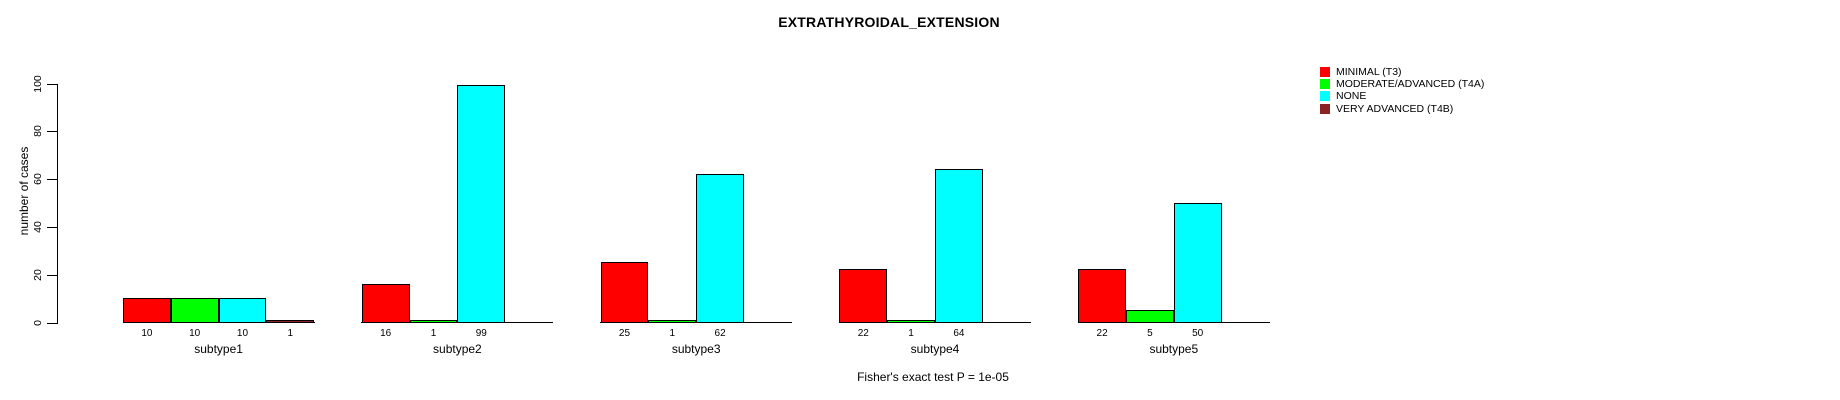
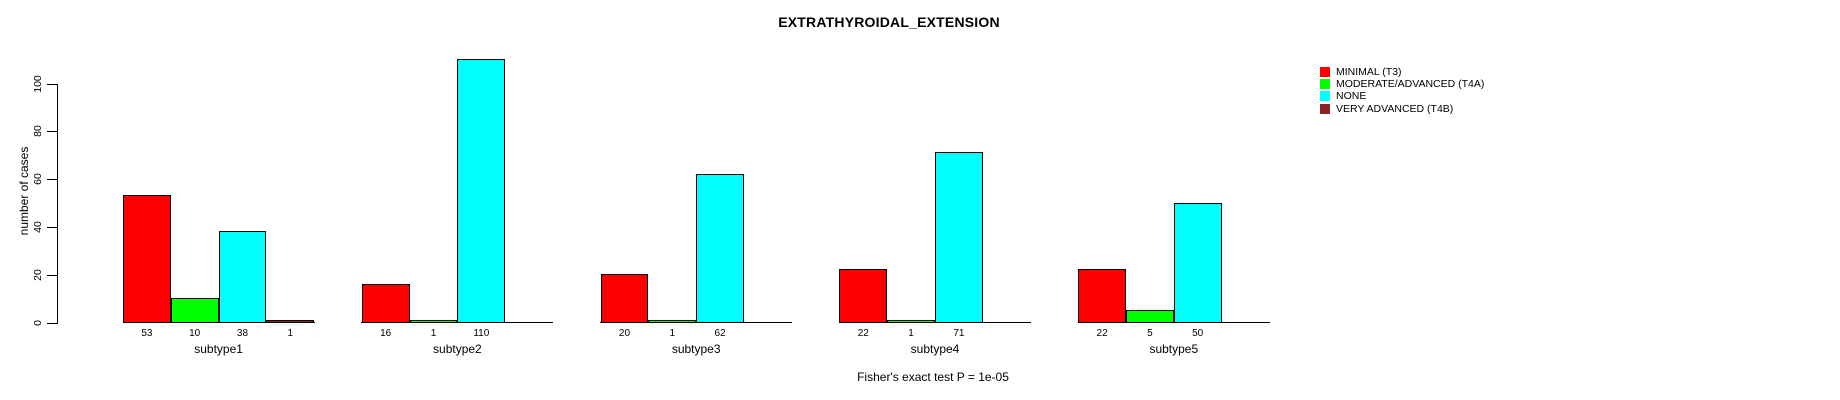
MINIMAL (T3)/subtype1: 10 -> 53
NONE/subtype1: 10 -> 38
NONE/subtype2: 99 -> 110
MINIMAL (T3)/subtype3: 25 -> 20
NONE/subtype4: 64 -> 71
